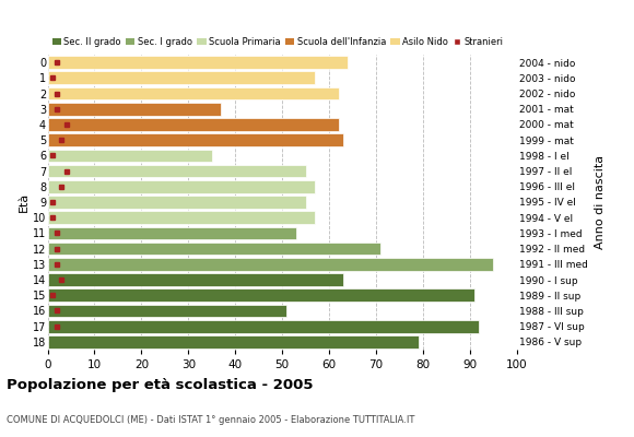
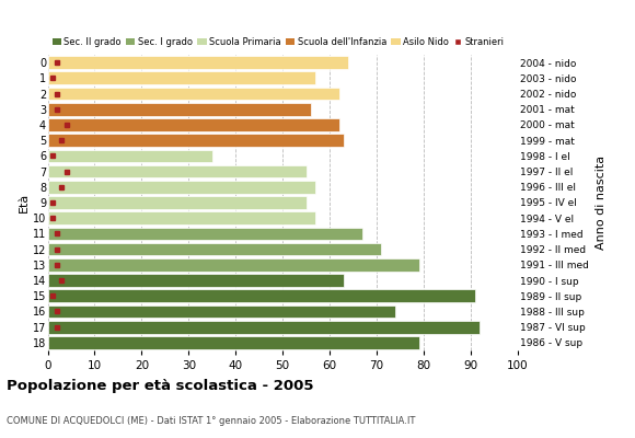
3: 37 -> 56
11: 53 -> 67
13: 95 -> 79
16: 51 -> 74
